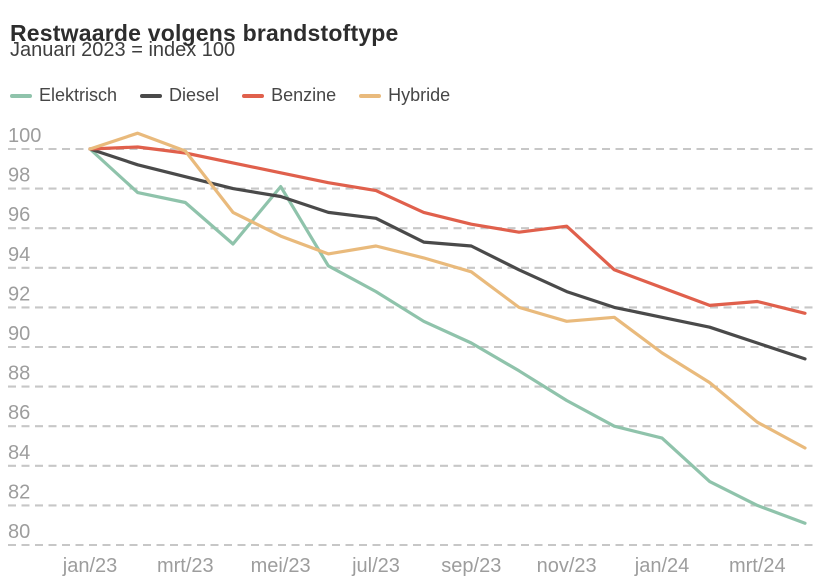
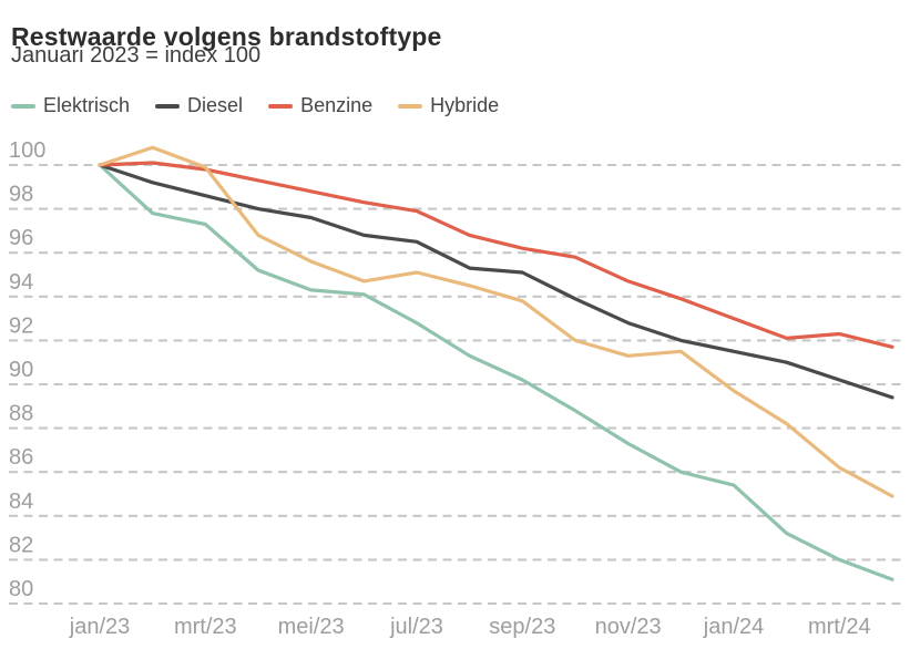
Elektrisch/mei/23: 98.1 -> 94.3
Benzine/nov/23: 96.1 -> 94.7
